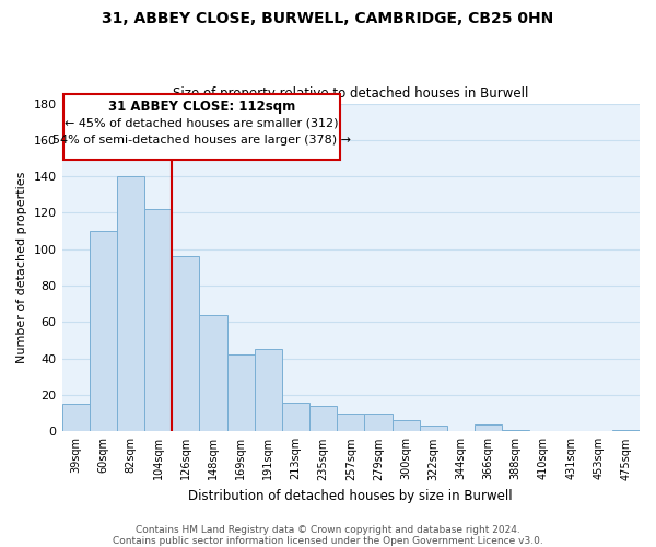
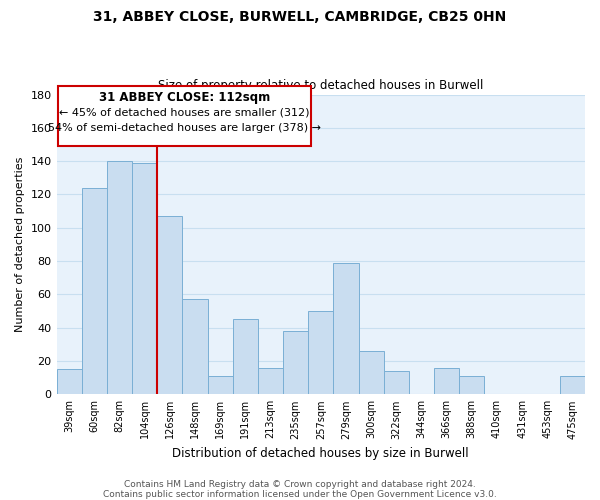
60sqm: 110 -> 124
104sqm: 122 -> 139
126sqm: 96 -> 107
148sqm: 64 -> 57
169sqm: 42 -> 11
235sqm: 14 -> 38
257sqm: 10 -> 50
279sqm: 10 -> 79
300sqm: 6 -> 26
322sqm: 3 -> 14
366sqm: 4 -> 16
388sqm: 1 -> 11
475sqm: 1 -> 11
